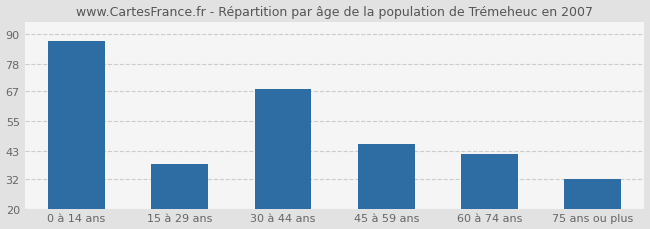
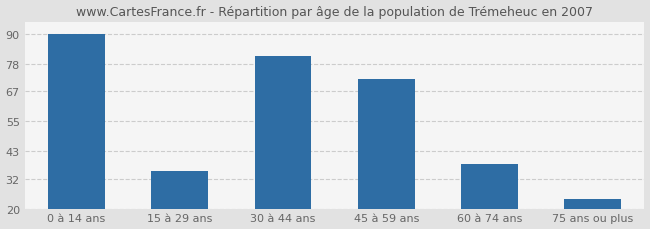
0 à 14 ans: 87 -> 90
15 à 29 ans: 38 -> 35
30 à 44 ans: 68 -> 81
45 à 59 ans: 46 -> 72
60 à 74 ans: 42 -> 38
75 ans ou plus: 32 -> 24
